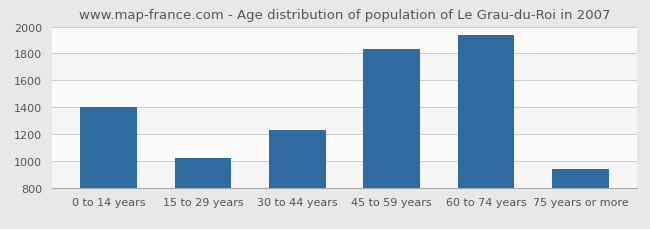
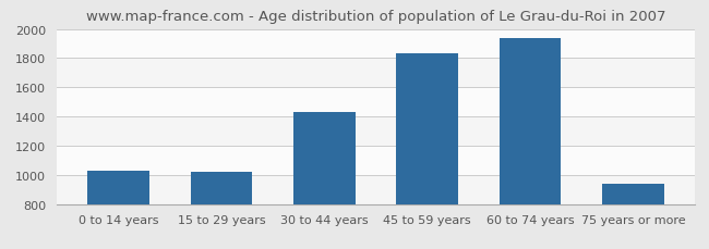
0 to 14 years: 1400 -> 1020
30 to 44 years: 1230 -> 1430
